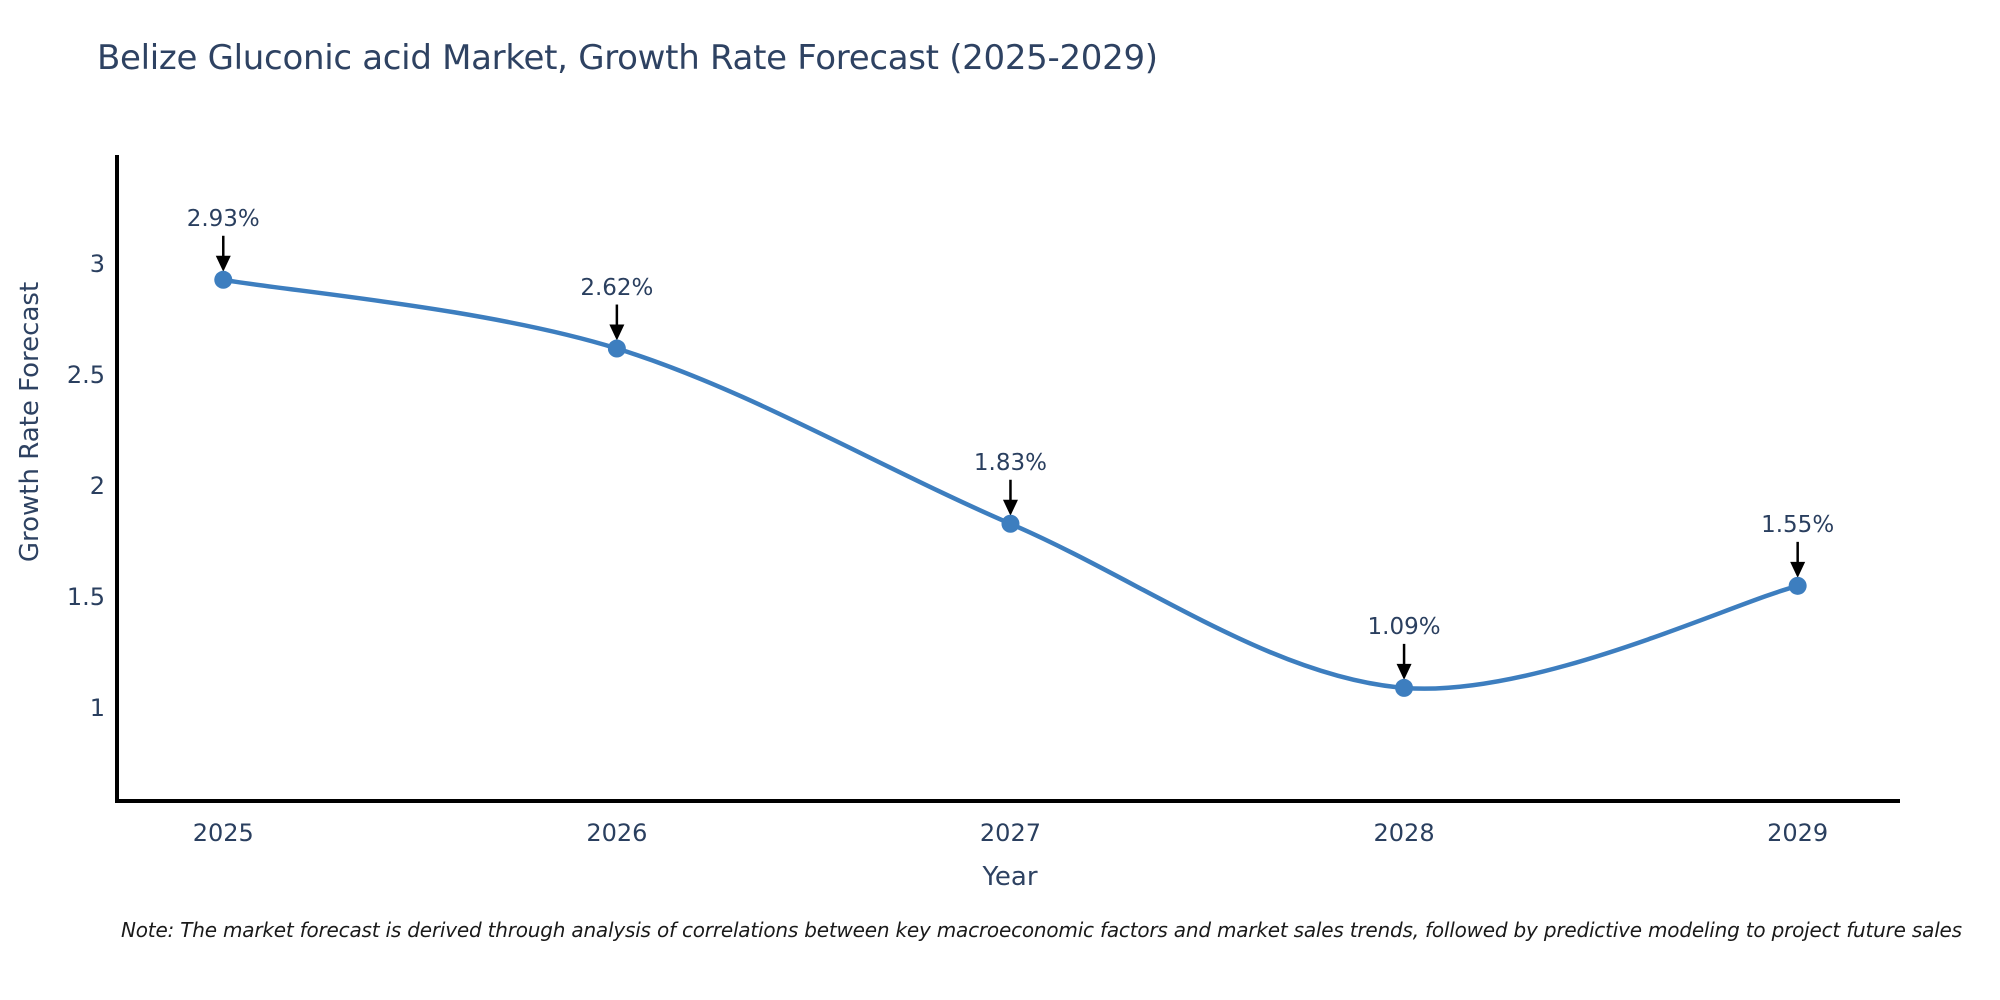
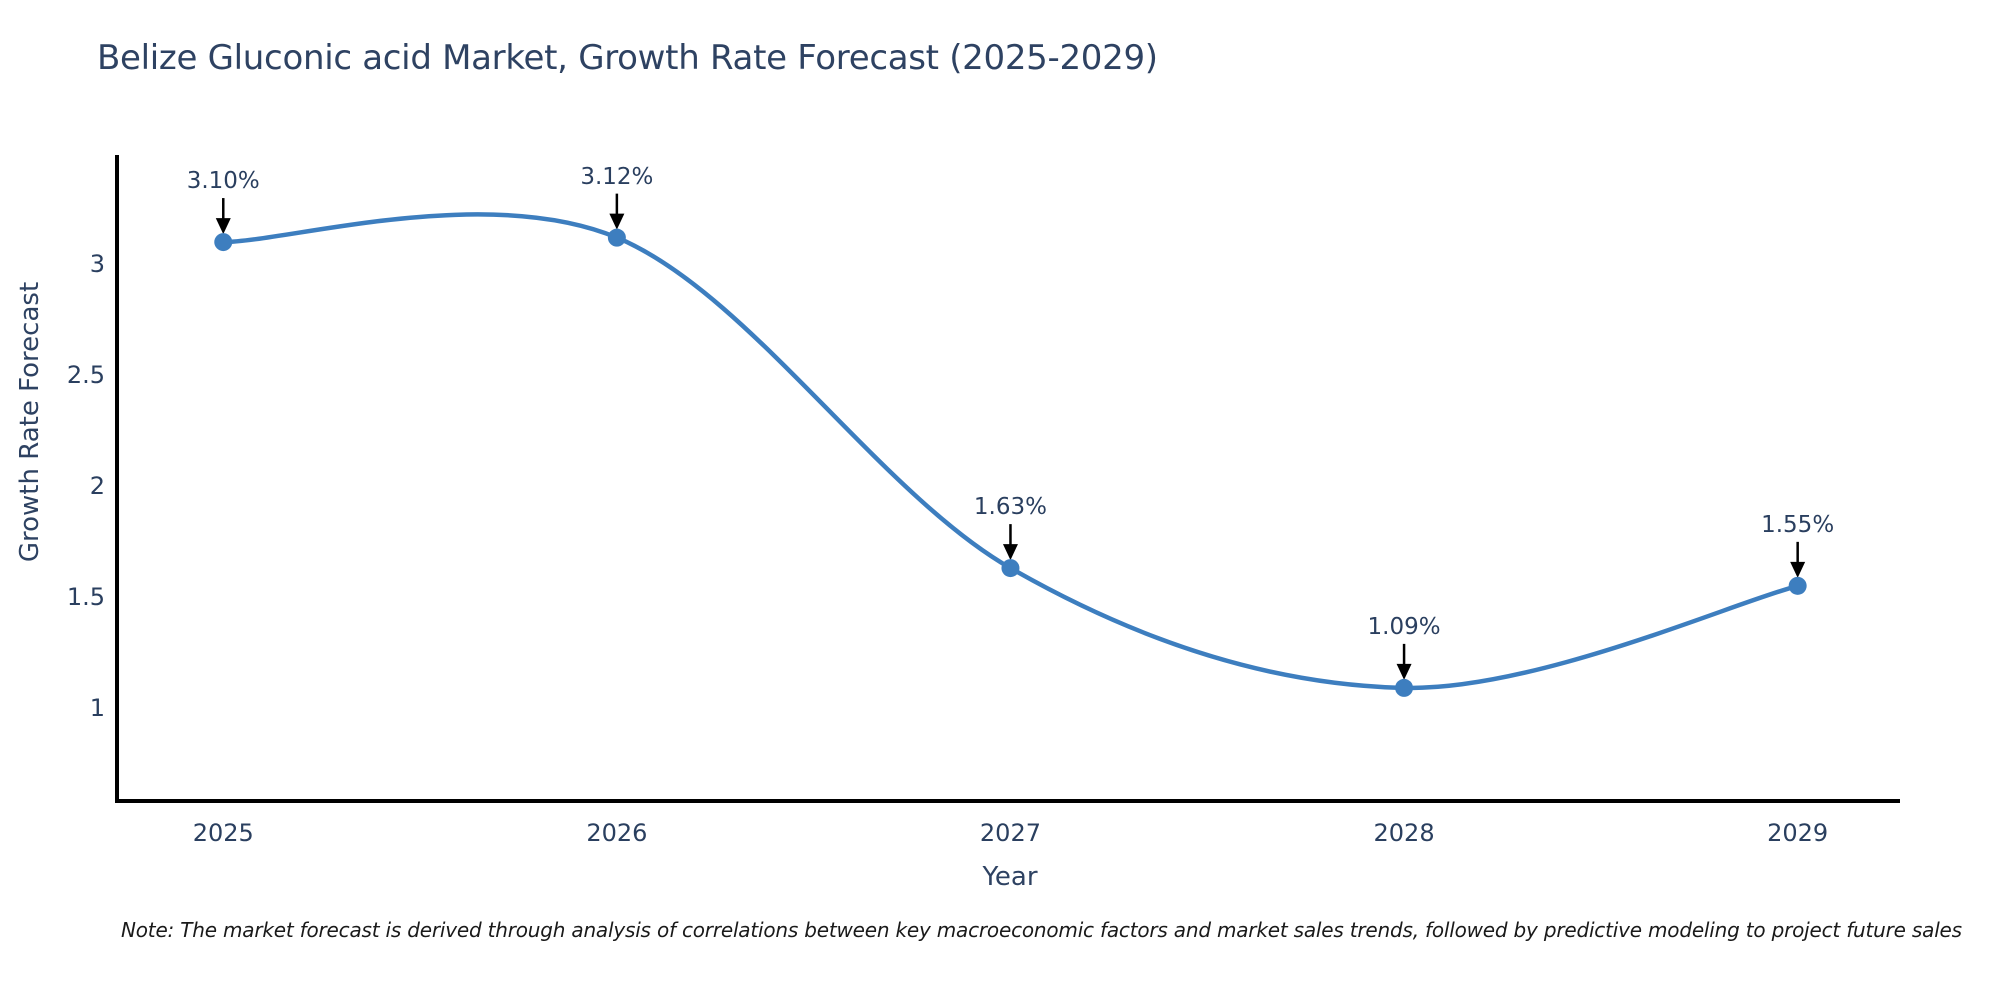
2025: 2.93% -> 3.10%
2026: 2.62% -> 3.12%
2027: 1.83% -> 1.63%
